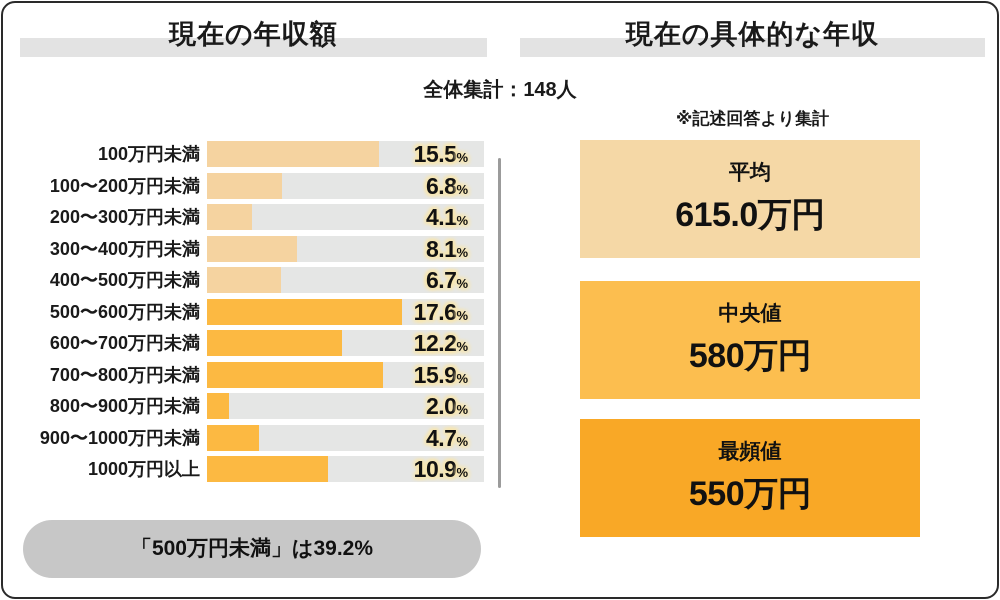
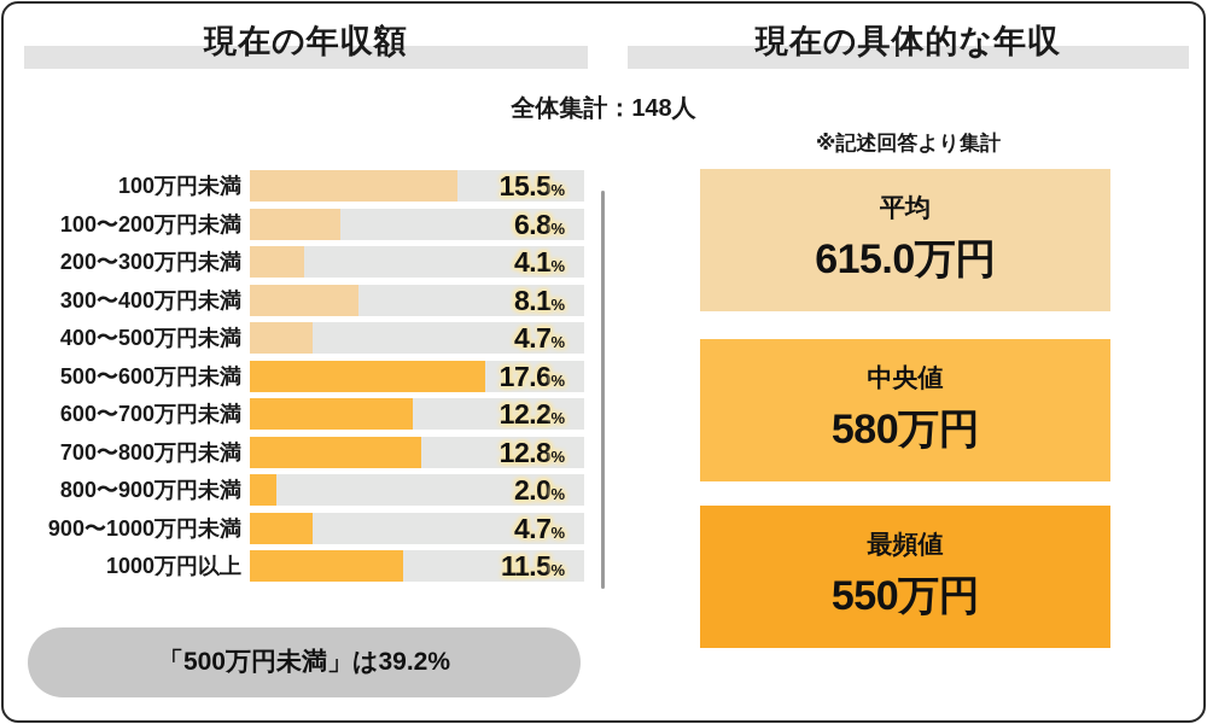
400〜500万円未満: 6.7 -> 4.7
700〜800万円未満: 15.9 -> 12.8
1000万円以上: 10.9 -> 11.5
